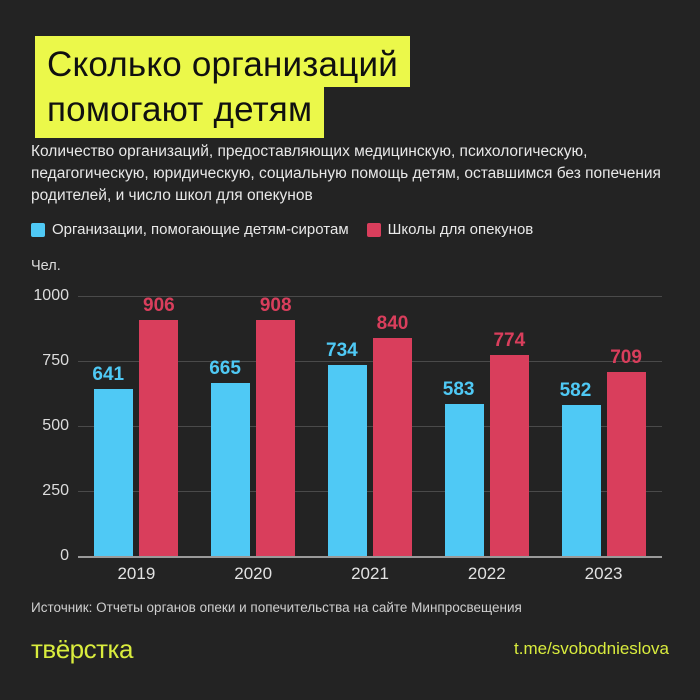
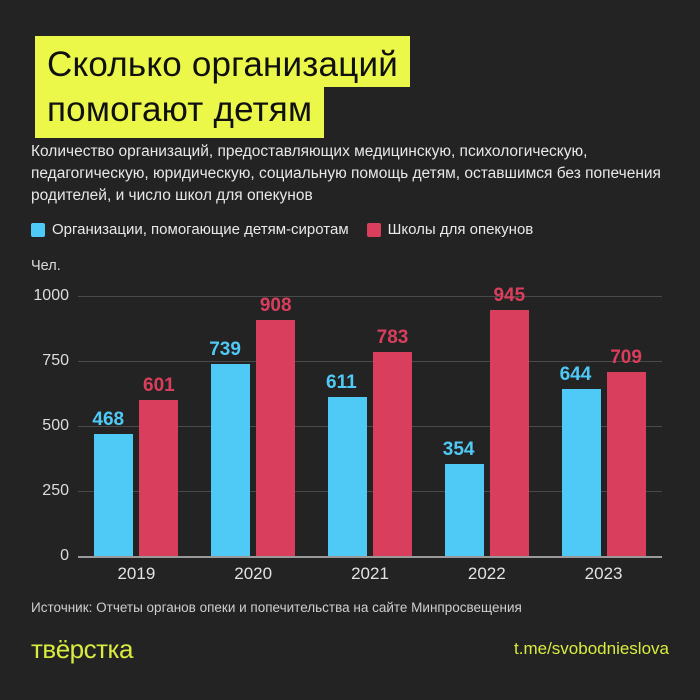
Организации, помогающие детям-сиротам/2019: 641 -> 468
Школы для опекунов/2019: 906 -> 601
Организации, помогающие детям-сиротам/2020: 665 -> 739
Организации, помогающие детям-сиротам/2021: 734 -> 611
Школы для опекунов/2021: 840 -> 783
Организации, помогающие детям-сиротам/2022: 583 -> 354
Школы для опекунов/2022: 774 -> 945
Организации, помогающие детям-сиротам/2023: 582 -> 644
